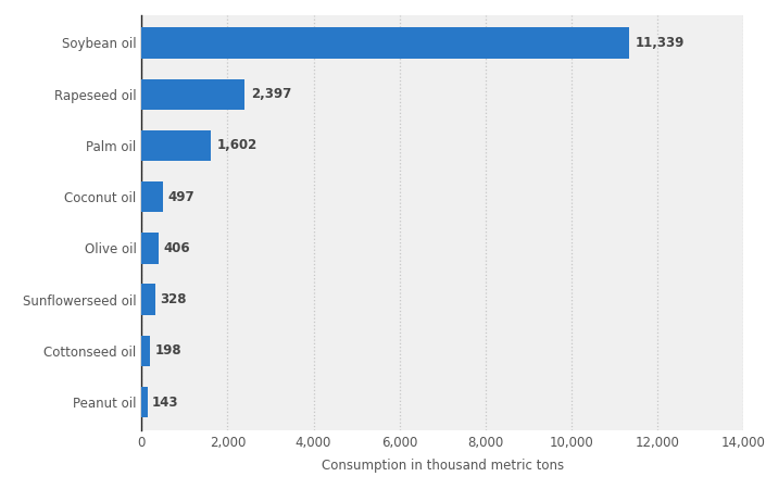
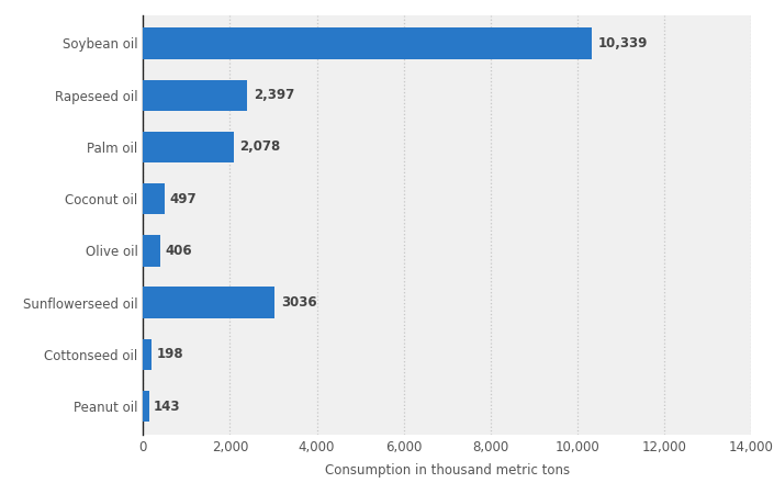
Soybean oil: 11,339 -> 10,339
Palm oil: 1,602 -> 2,078
Sunflowerseed oil: 328 -> 3036
